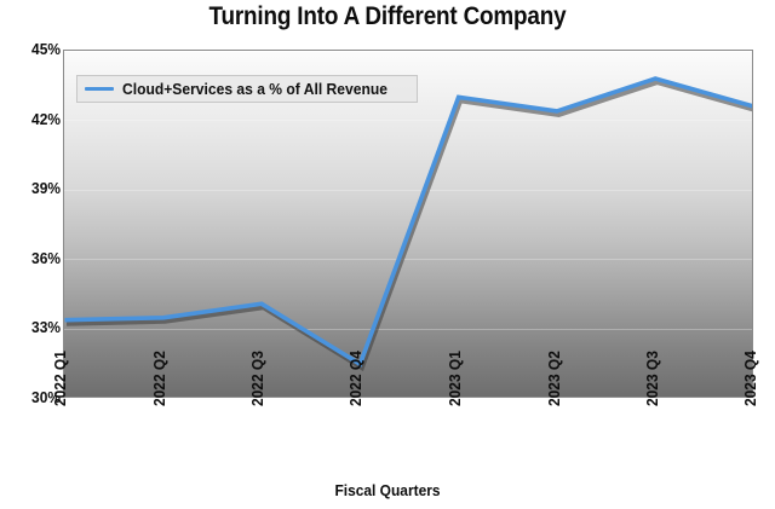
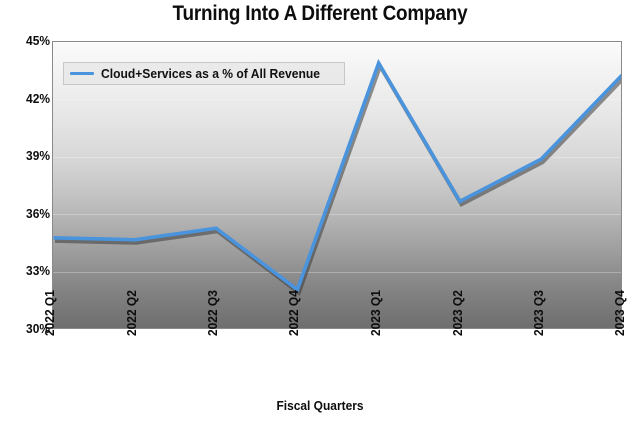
2022 Q1: 33.4% -> 34.8%
2022 Q2: 33.5% -> 34.7%
2022 Q3: 34.1% -> 35.3%
2022 Q4: 31.5% -> 32.1%
2023 Q1: 43.0% -> 43.9%
2023 Q2: 42.4% -> 36.7%
2023 Q3: 43.8% -> 38.9%
2023 Q4: 42.6% -> 43.3%
